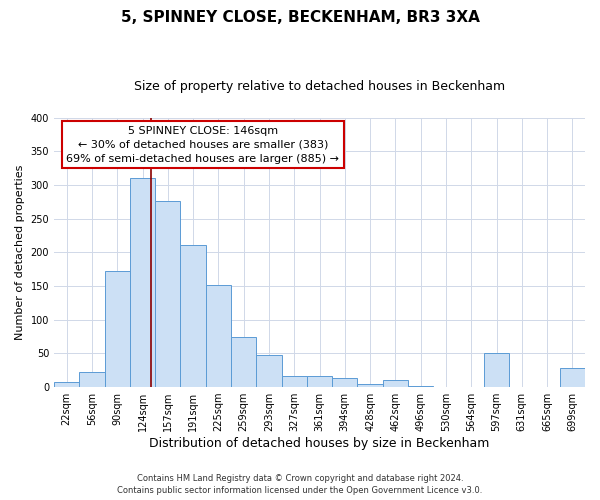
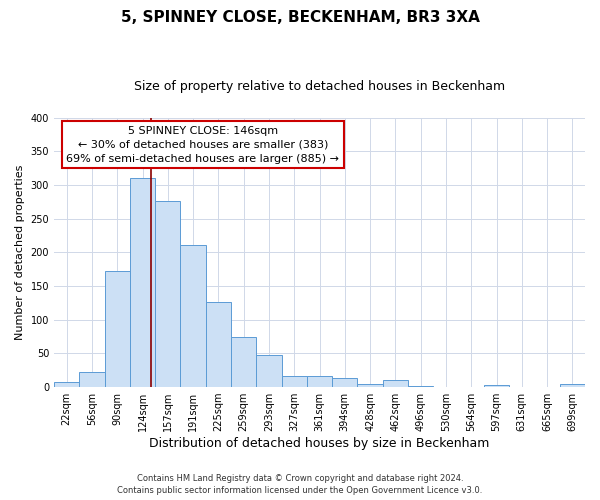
225sqm: 152 -> 126
597sqm: 50 -> 3
699sqm: 28 -> 4
